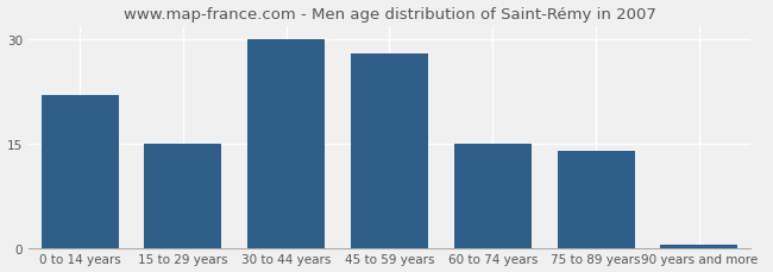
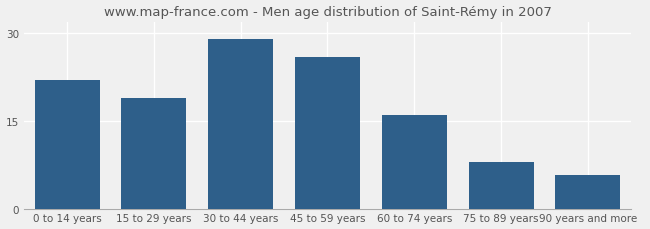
15 to 29 years: 15.0 -> 19.0
30 to 44 years: 30.0 -> 29.0
45 to 59 years: 28.0 -> 26.0
60 to 74 years: 15.0 -> 16.0
75 to 89 years: 14.0 -> 8.0
90 years and more: 0.4 -> 5.8
